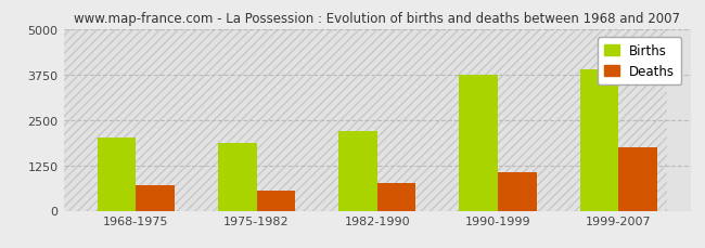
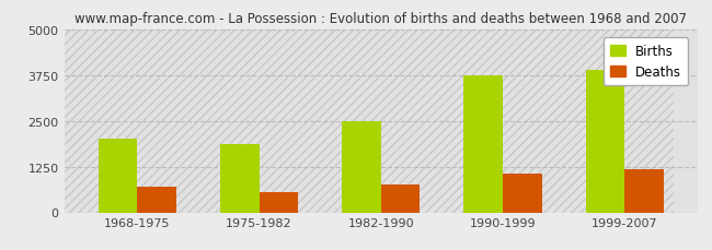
Births/1982-1990: 2200 -> 2500
Deaths/1999-2007: 1750 -> 1180
